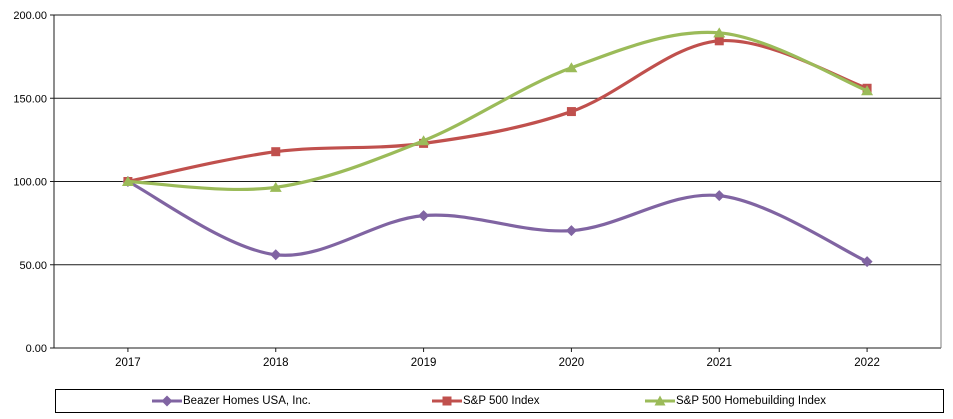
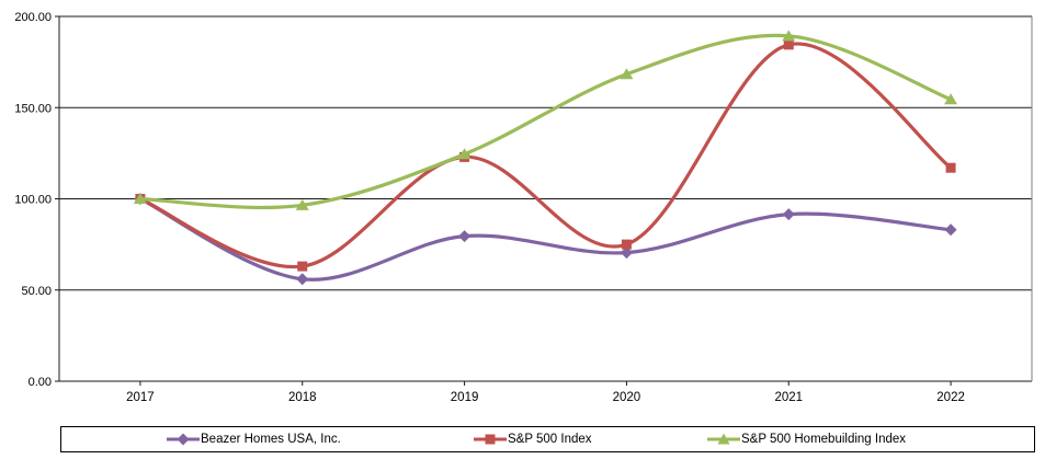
S&P 500 Index/2018: 118 -> 63
S&P 500 Index/2020: 142 -> 75
Beazer Homes USA, Inc./2022: 52 -> 83
S&P 500 Index/2022: 156 -> 117
